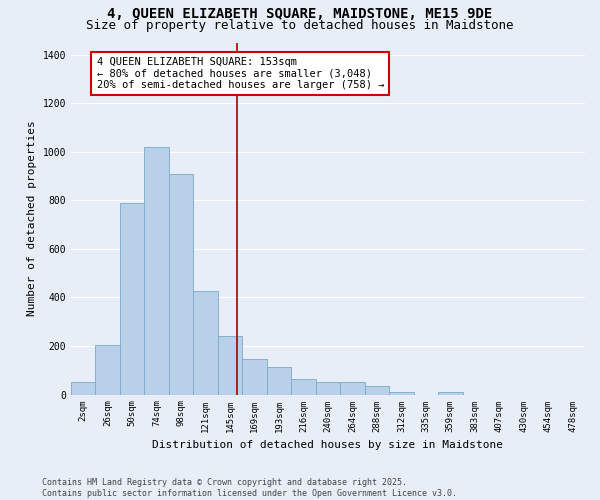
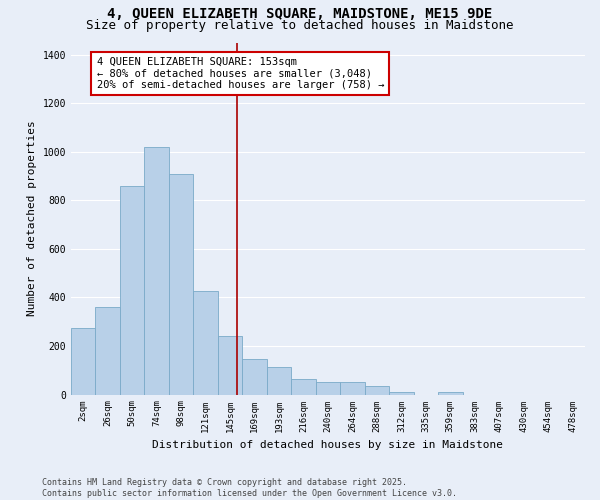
2sqm: 50 -> 275
26sqm: 205 -> 360
50sqm: 790 -> 860
